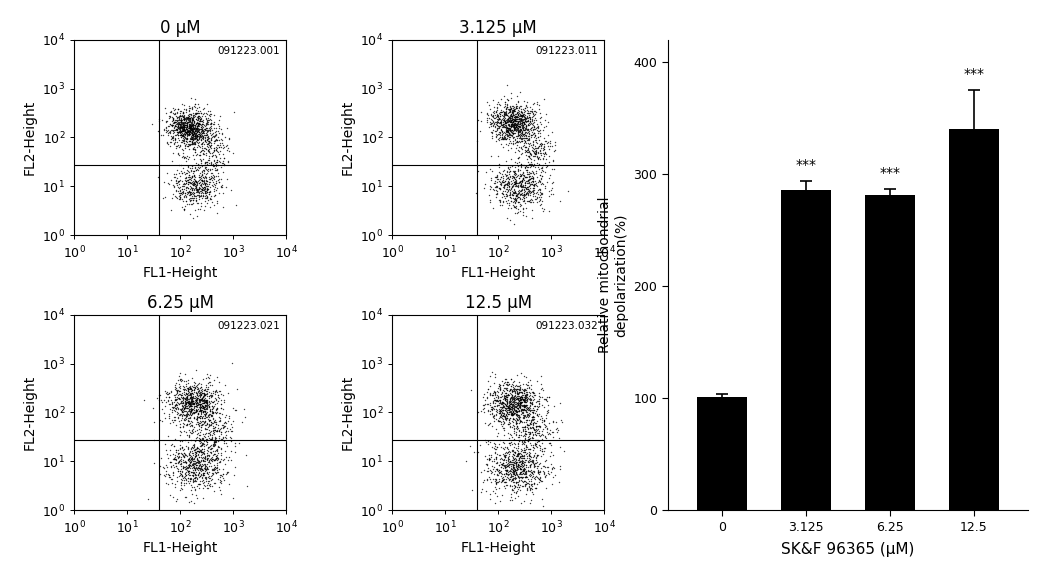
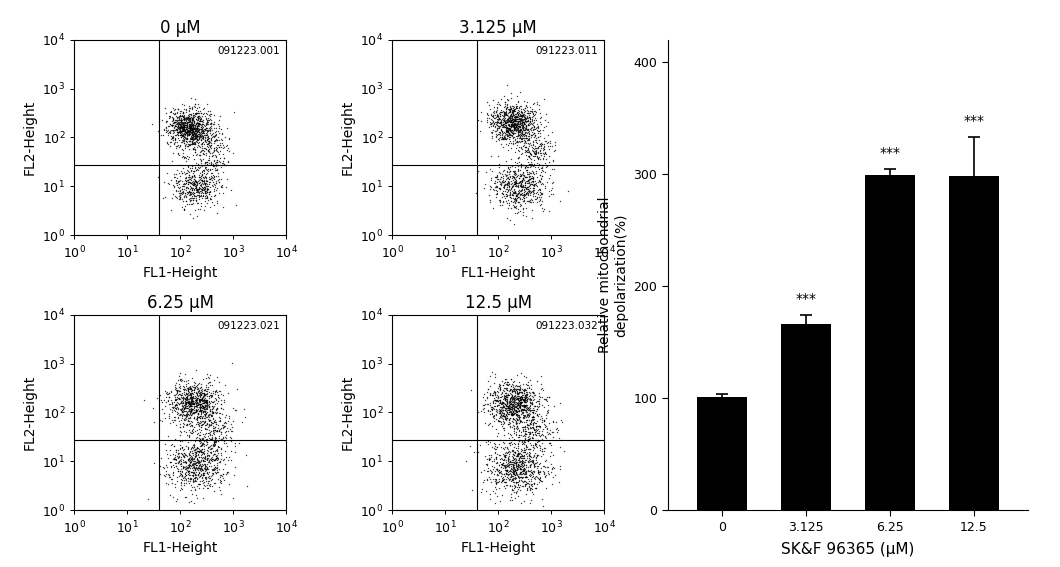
3.125: 286 -> 166
6.25: 281 -> 299
12.5: 340 -> 298
